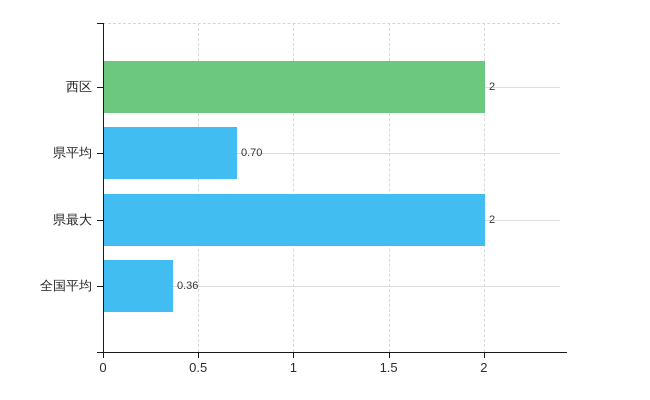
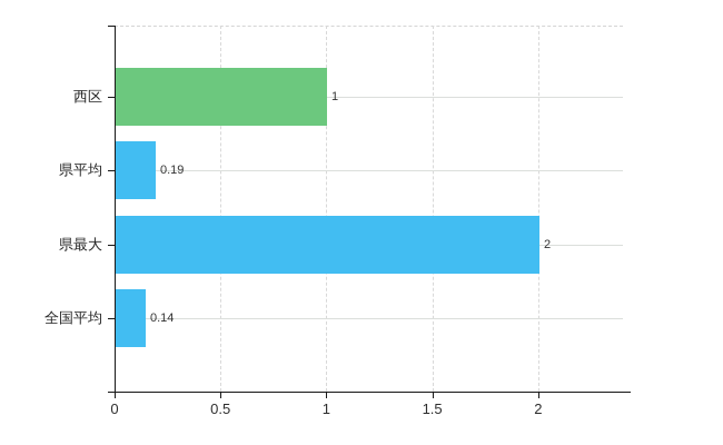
西区: 2 -> 1
県平均: 0.70 -> 0.19
全国平均: 0.36 -> 0.14
